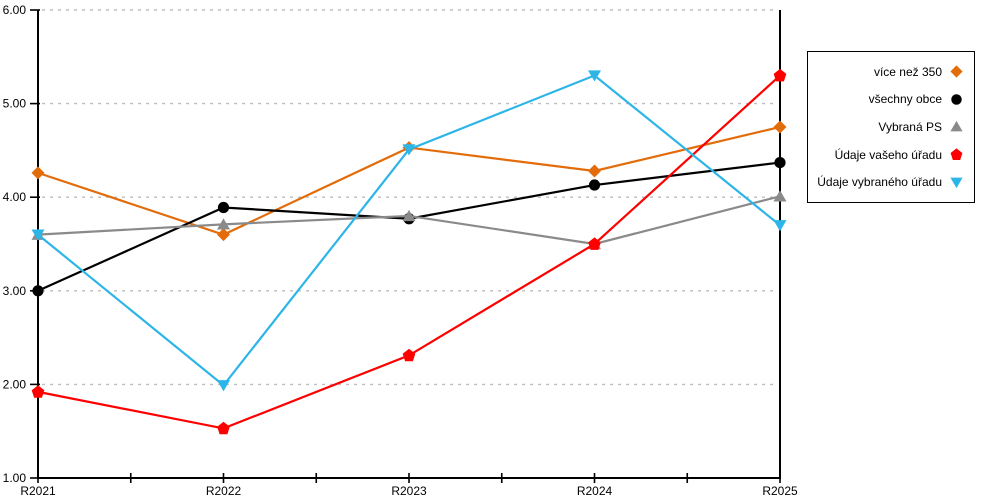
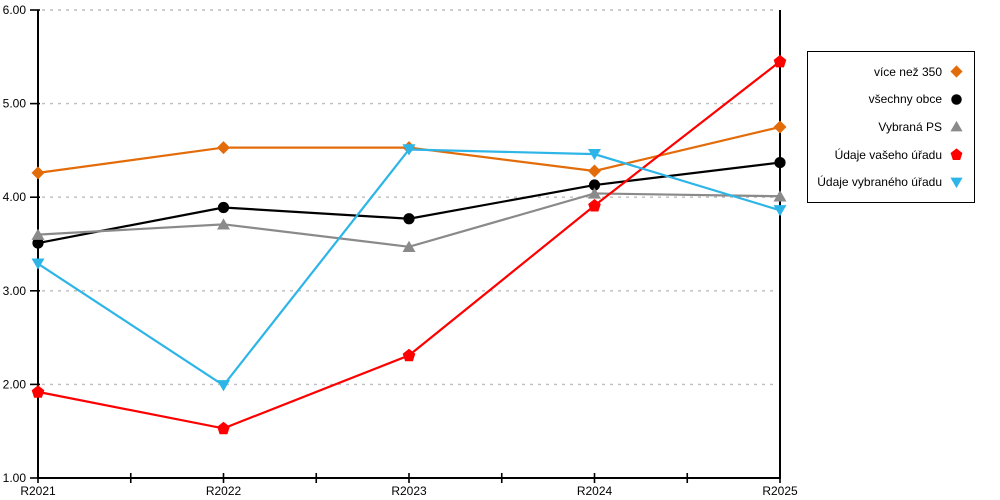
všechny obce/R2021: 3.0 -> 3.5
Údaje vybraného úřadu/R2021: 3.6 -> 3.3
více než 350/R2022: 3.6 -> 4.5
Vybraná PS/R2023: 3.8 -> 3.5
Vybraná PS/R2024: 3.5 -> 4.0
Údaje vašeho úřadu/R2024: 3.5 -> 3.9
Údaje vybraného úřadu/R2024: 5.3 -> 4.5
Údaje vašeho úřadu/R2025: 5.3 -> 5.5
Údaje vybraného úřadu/R2025: 3.7 -> 3.9
